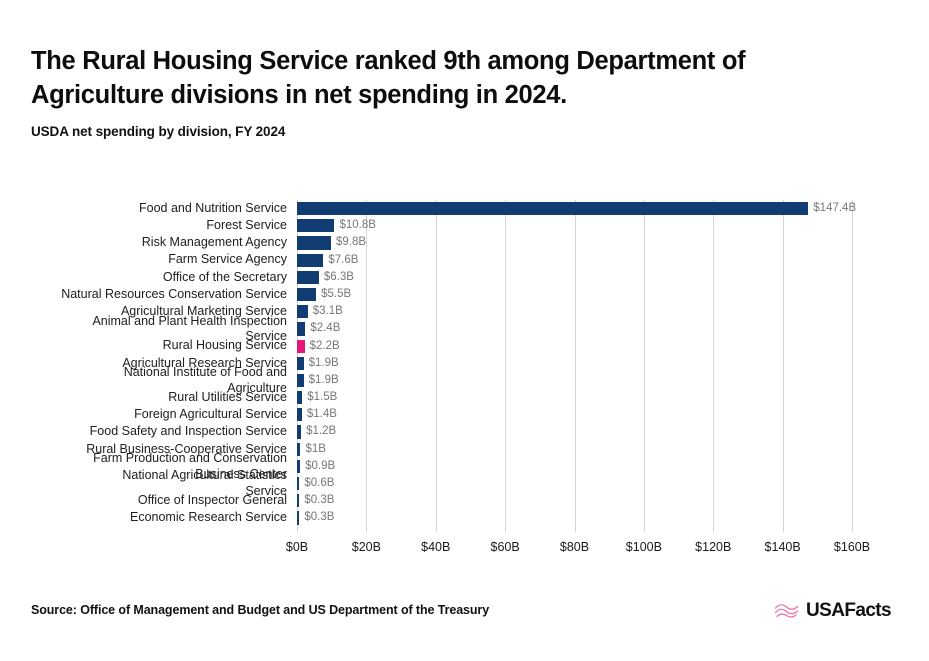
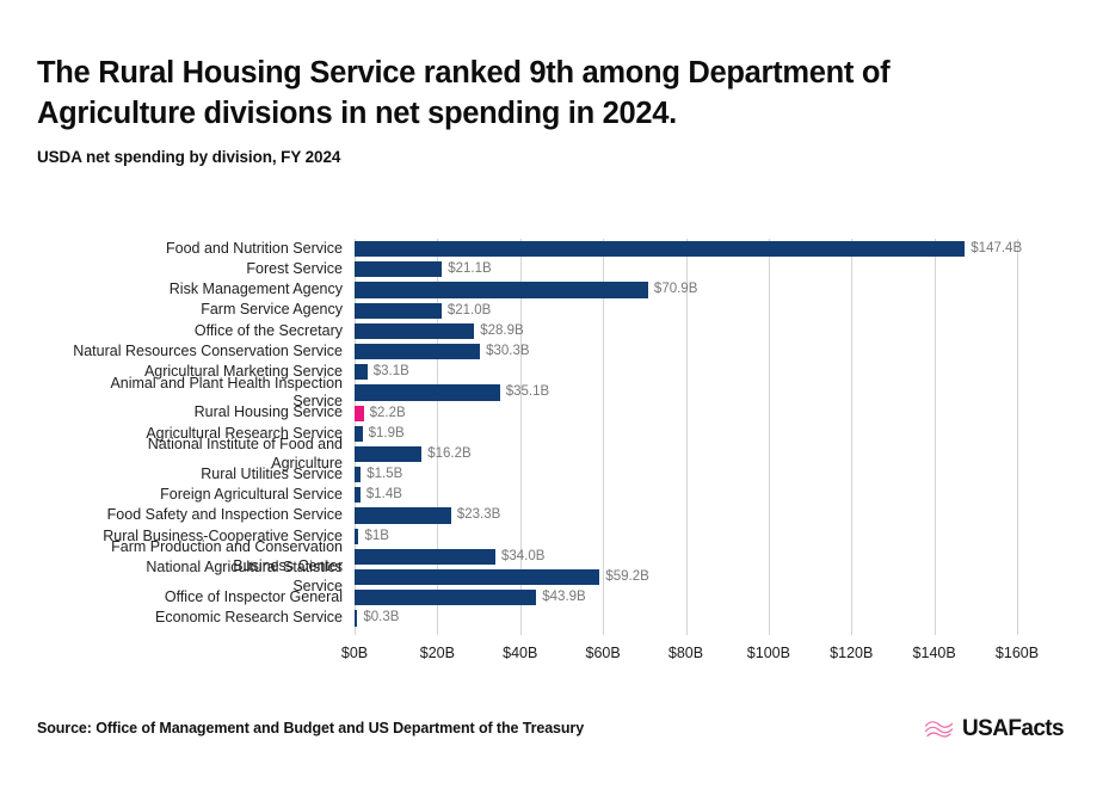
Forest Service: $10.8B -> $21.1B
Risk Management Agency: $9.8B -> $70.9B
Farm Service Agency: $7.6B -> $21.0B
Office of the Secretary: $6.3B -> $28.9B
Natural Resources Conservation Service: $5.5B -> $30.3B
Animal and Plant Health Inspection Service: $2.4B -> $35.1B
National Institute of Food and Agriculture: $1.9B -> $16.2B
Food Safety and Inspection Service: $1.2B -> $23.3B
Farm Production and Conservation Business Center: $0.9B -> $34.0B
National Agricultural Statistics Service: $0.6B -> $59.2B
Office of Inspector General: $0.3B -> $43.9B
